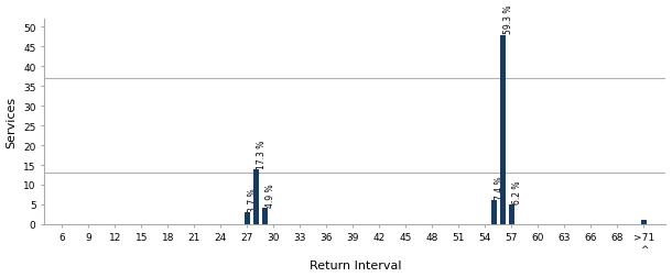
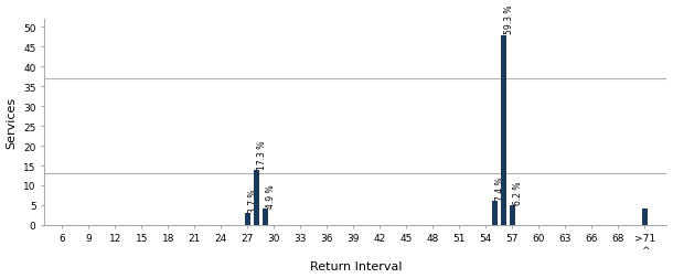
>71 ^: 1 -> 4
